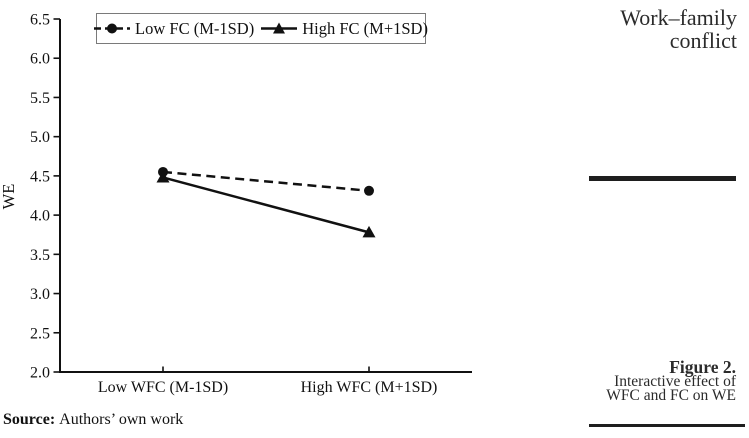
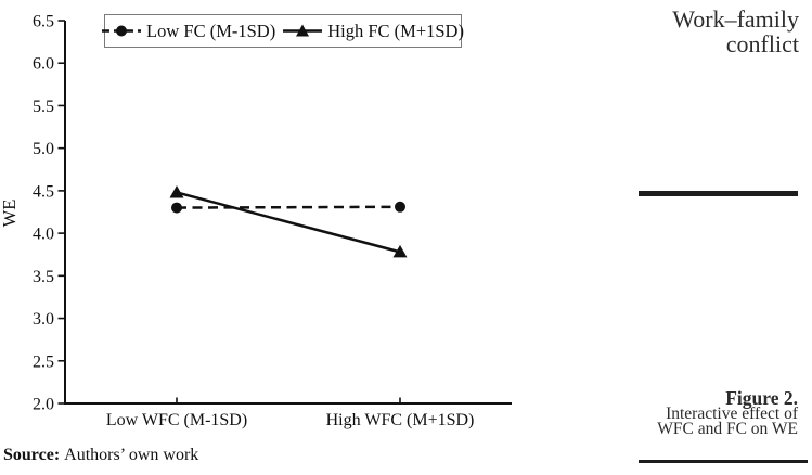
Low FC (M-1SD)/Low WFC (M-1SD): 4.5 -> 4.3
